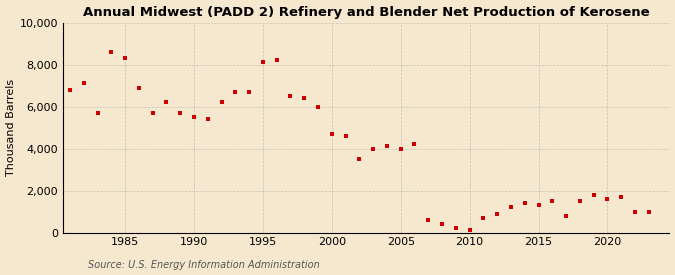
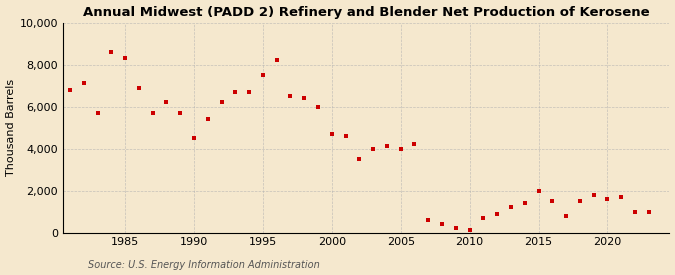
1990: 5,500 -> 4,500
1995: 8,100 -> 7,500
2015: 1,300 -> 2,000
